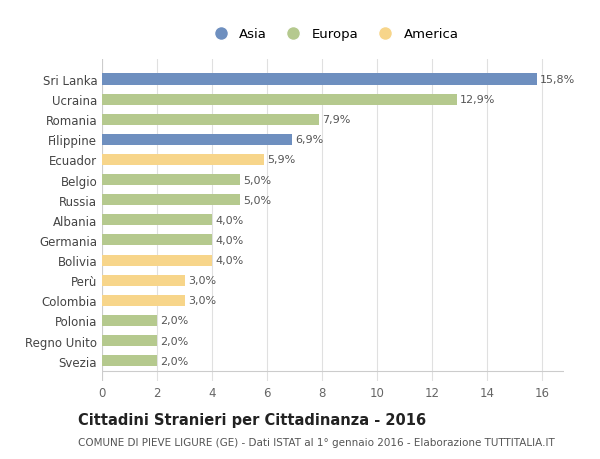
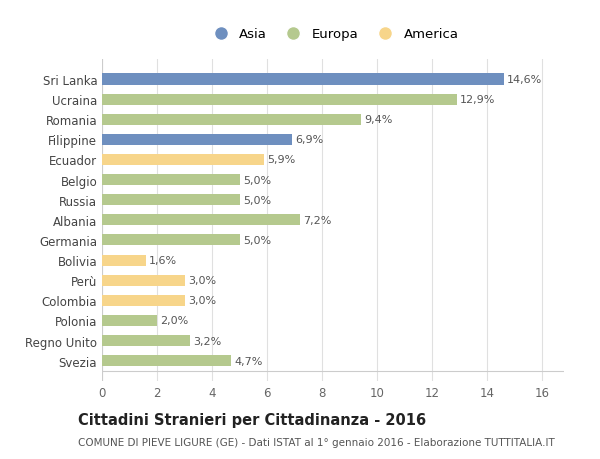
Sri Lanka: 15,8% -> 14,6%
Romania: 7,9% -> 9,4%
Albania: 4,0% -> 7,2%
Germania: 4,0% -> 5,0%
Bolivia: 4,0% -> 1,6%
Regno Unito: 2,0% -> 3,2%
Svezia: 2,0% -> 4,7%
